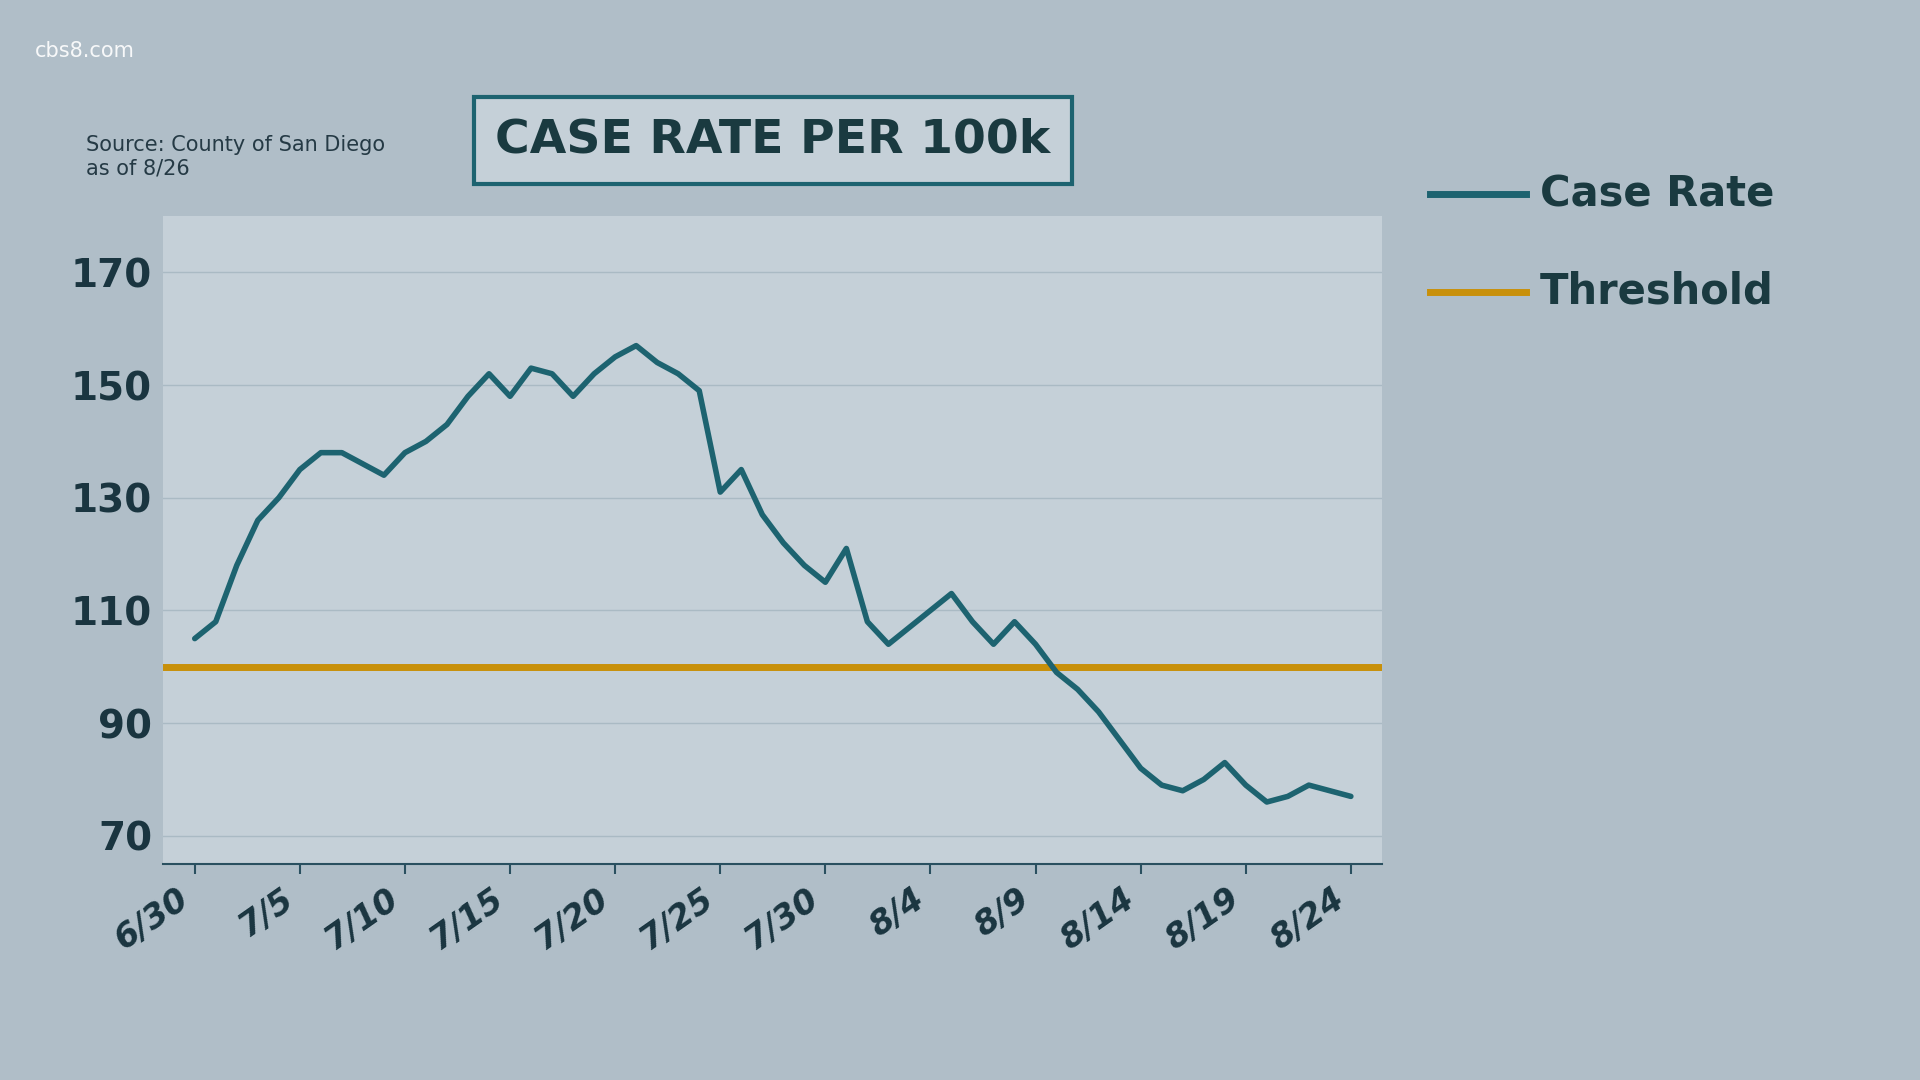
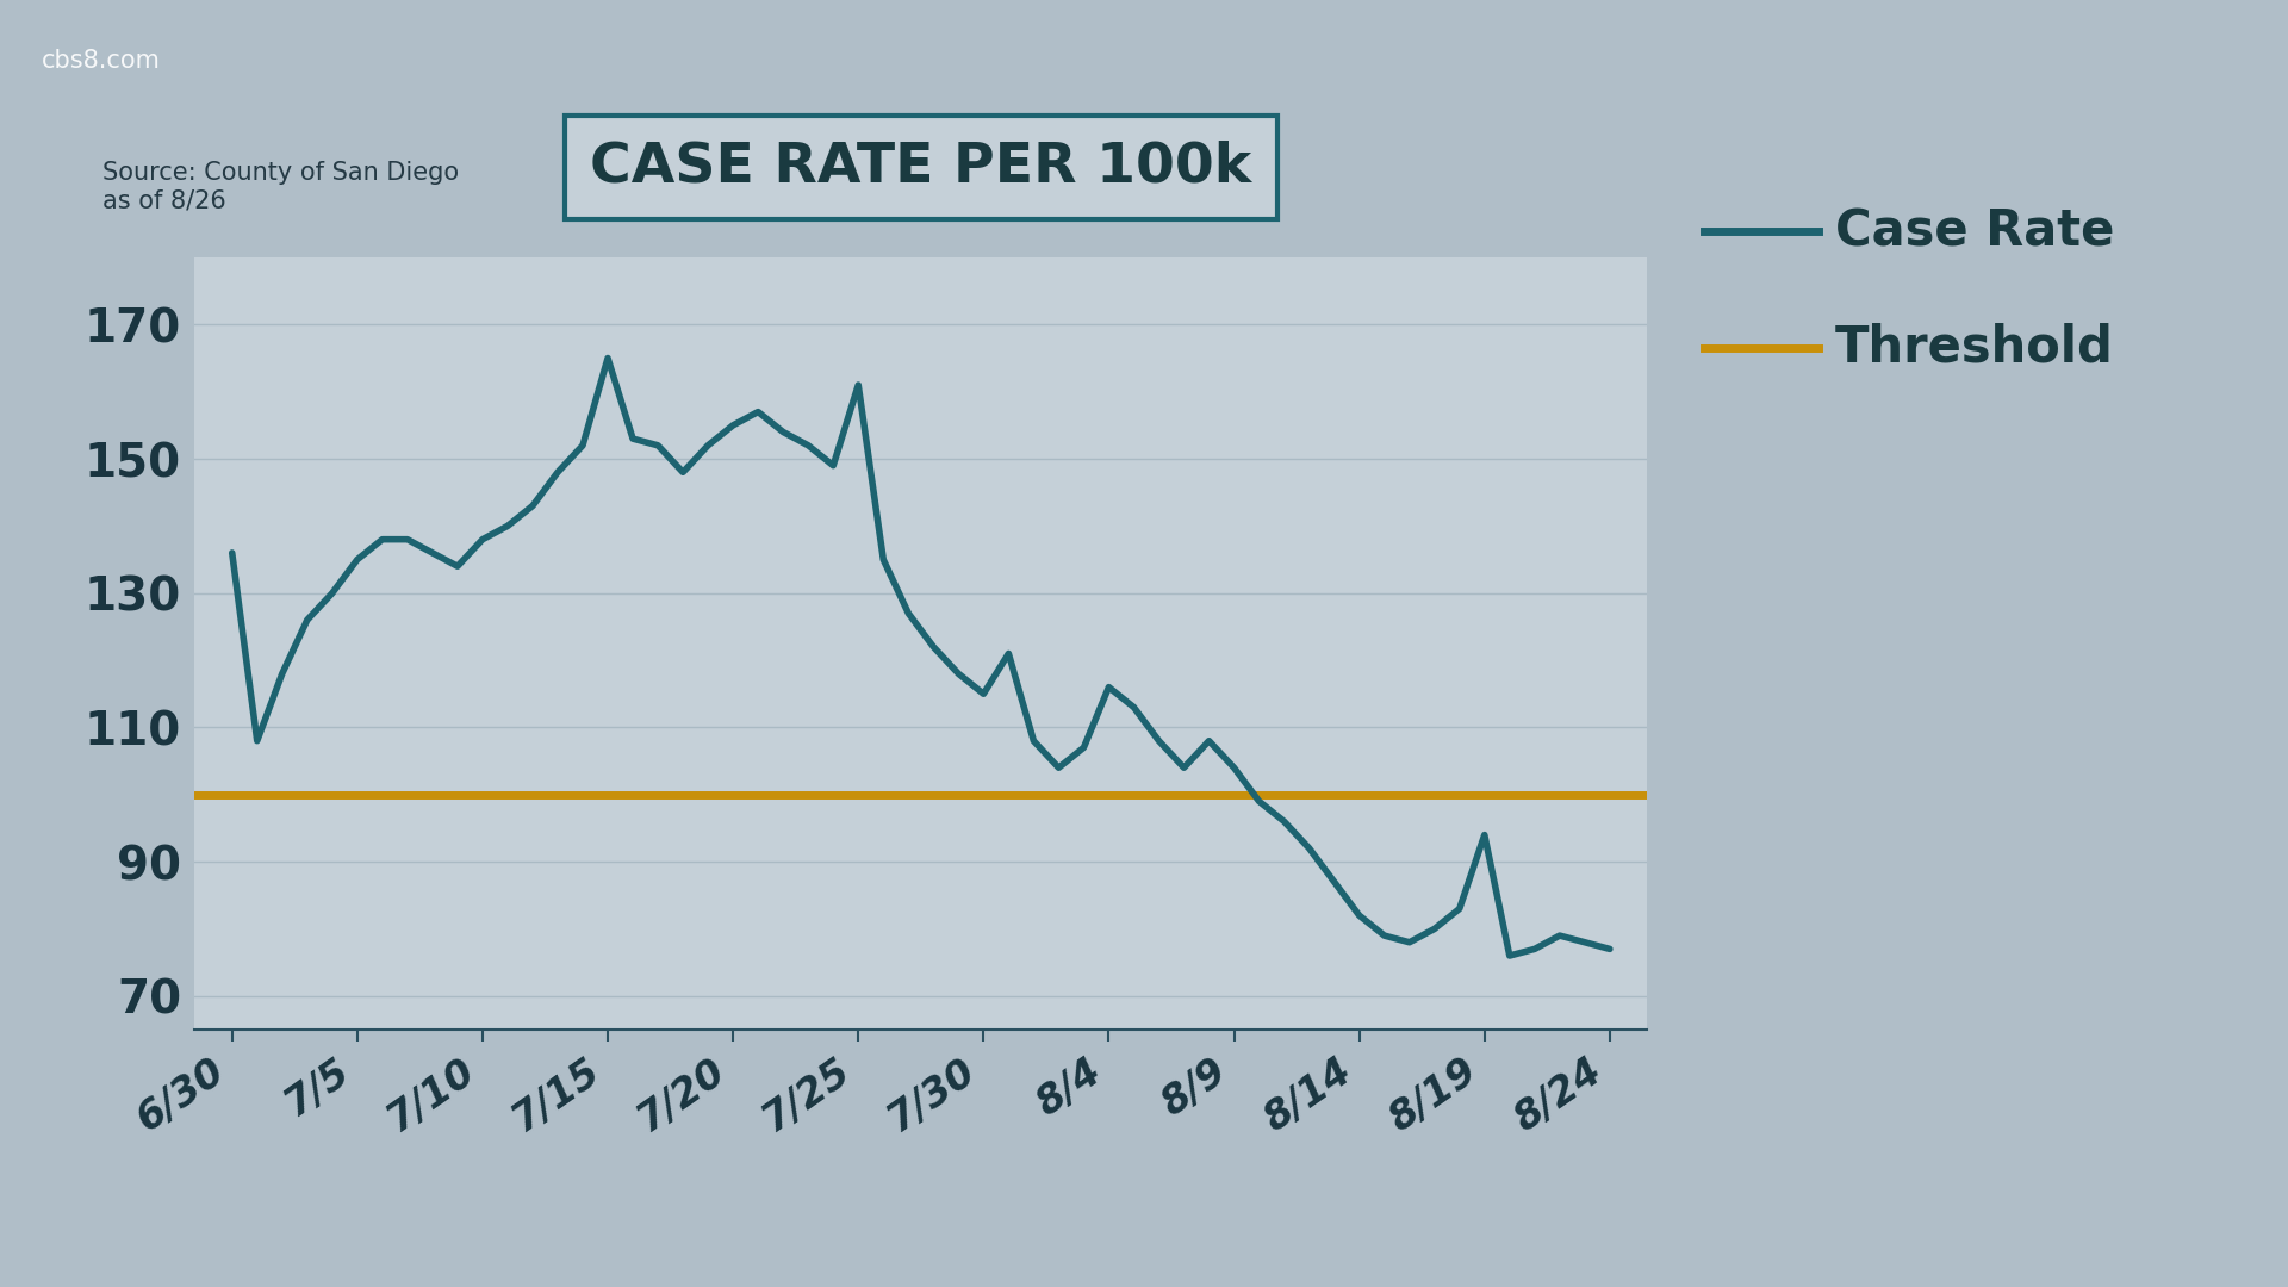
6/30: 105 -> 136
7/15: 148 -> 165
7/25: 131 -> 161
8/4: 110 -> 116
8/19: 79 -> 94
